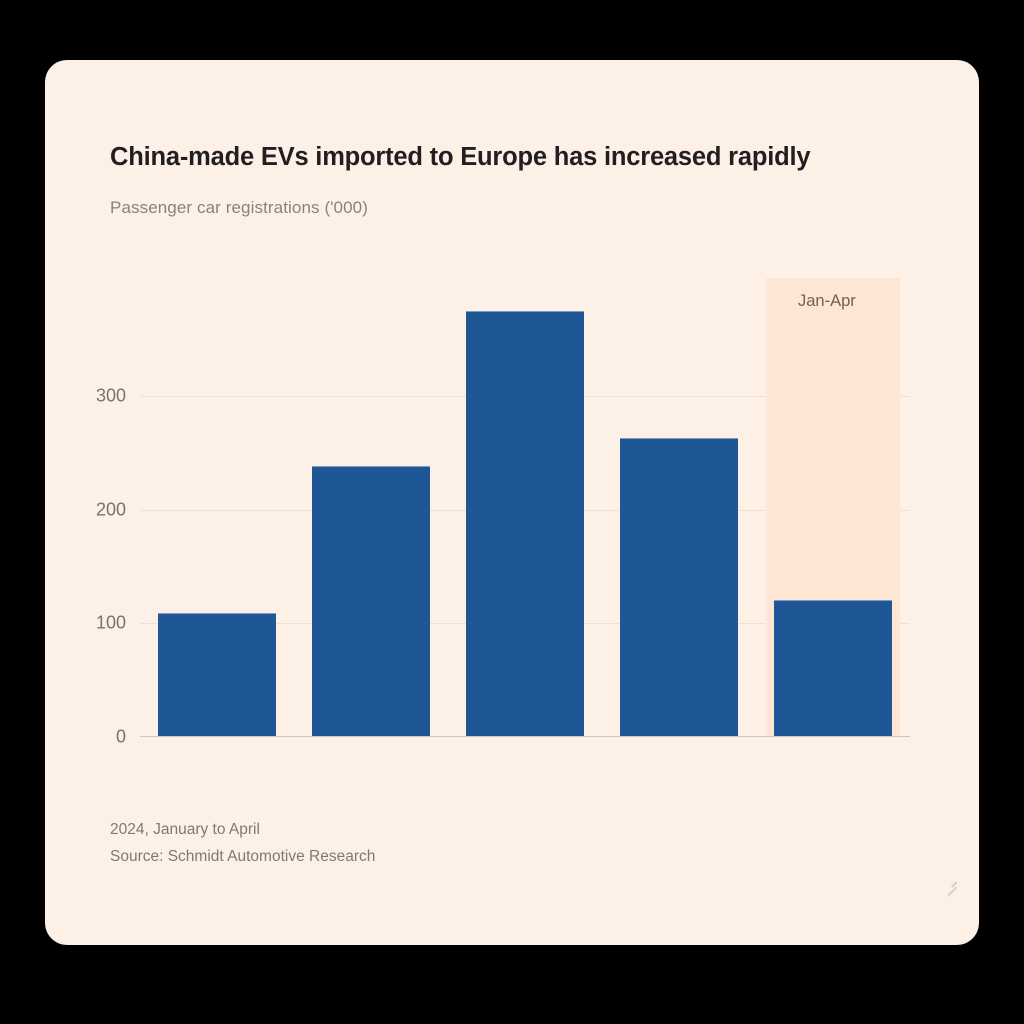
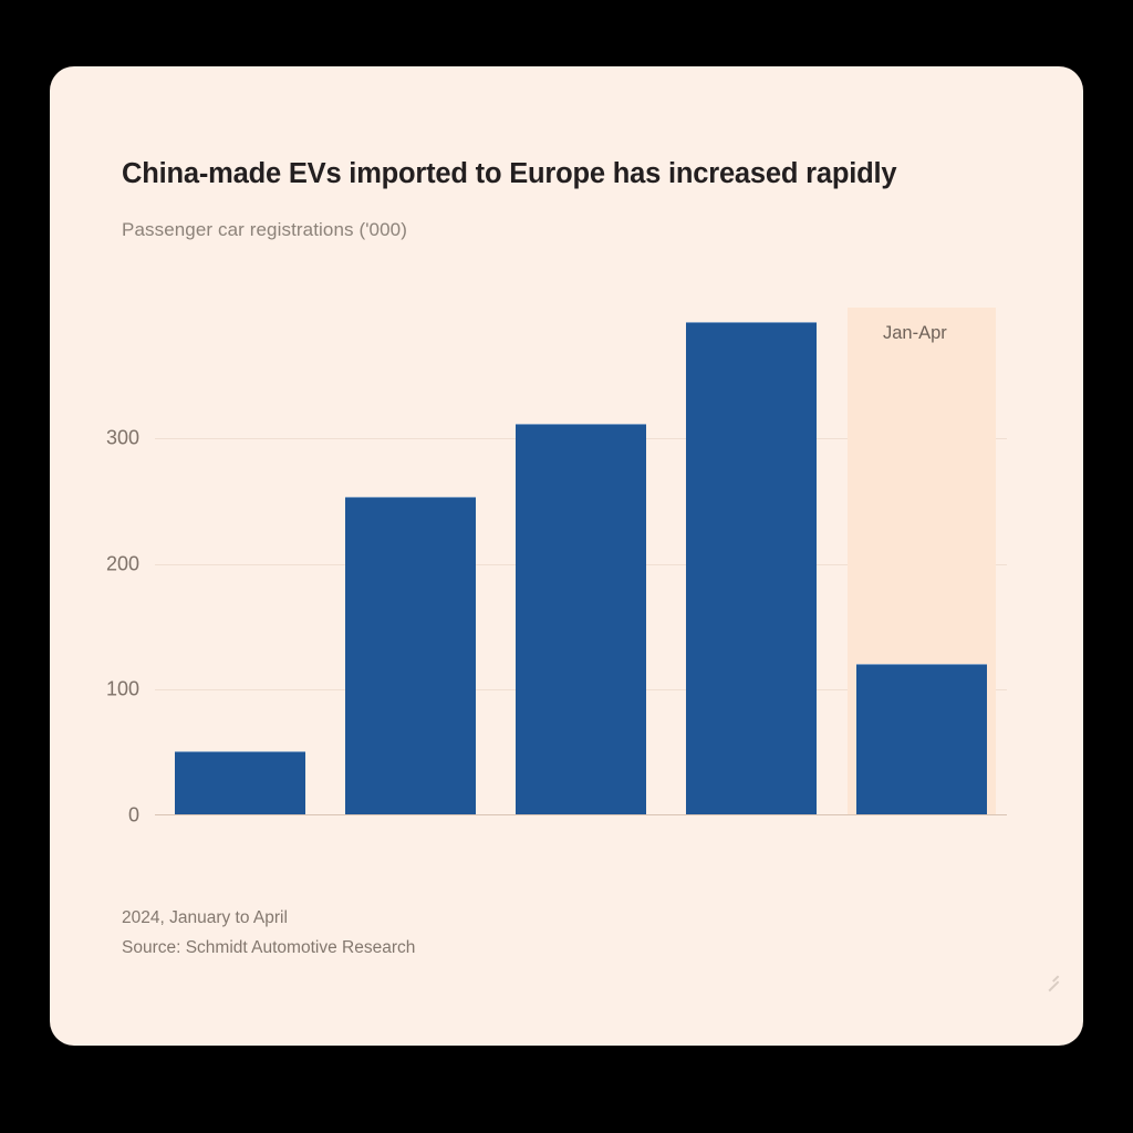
2020: 109 -> 51
2021: 239 -> 254
2022: 375 -> 312
2023: 263 -> 393
